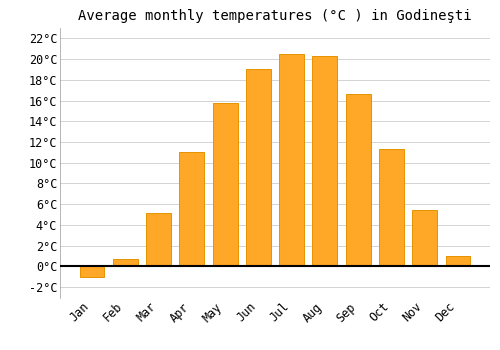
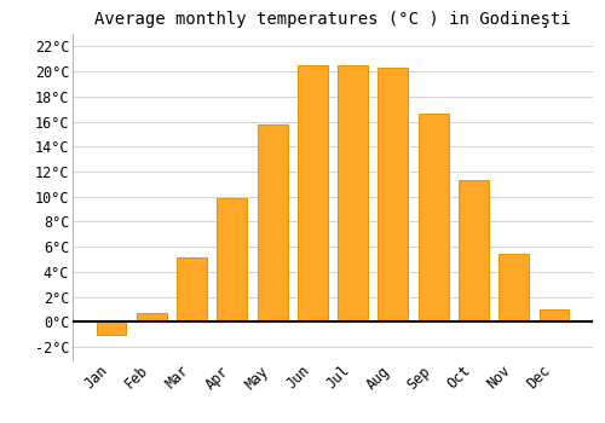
Apr: 11.0°C -> 9.9°C
Jun: 19.0°C -> 20.5°C
